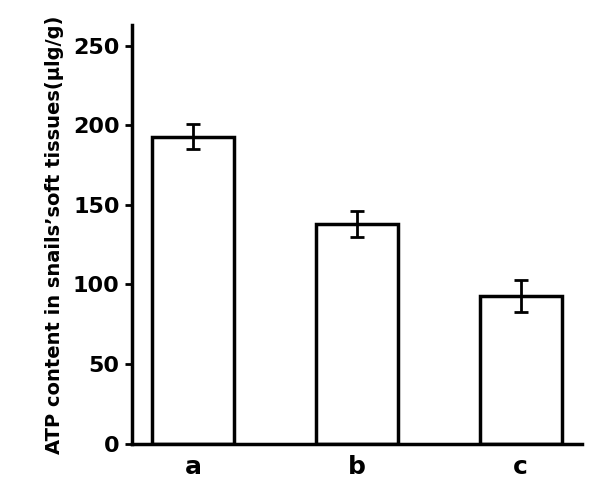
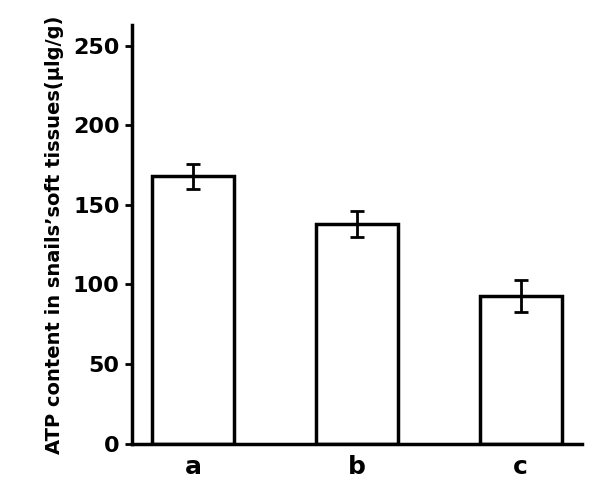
a: 193 -> 168
